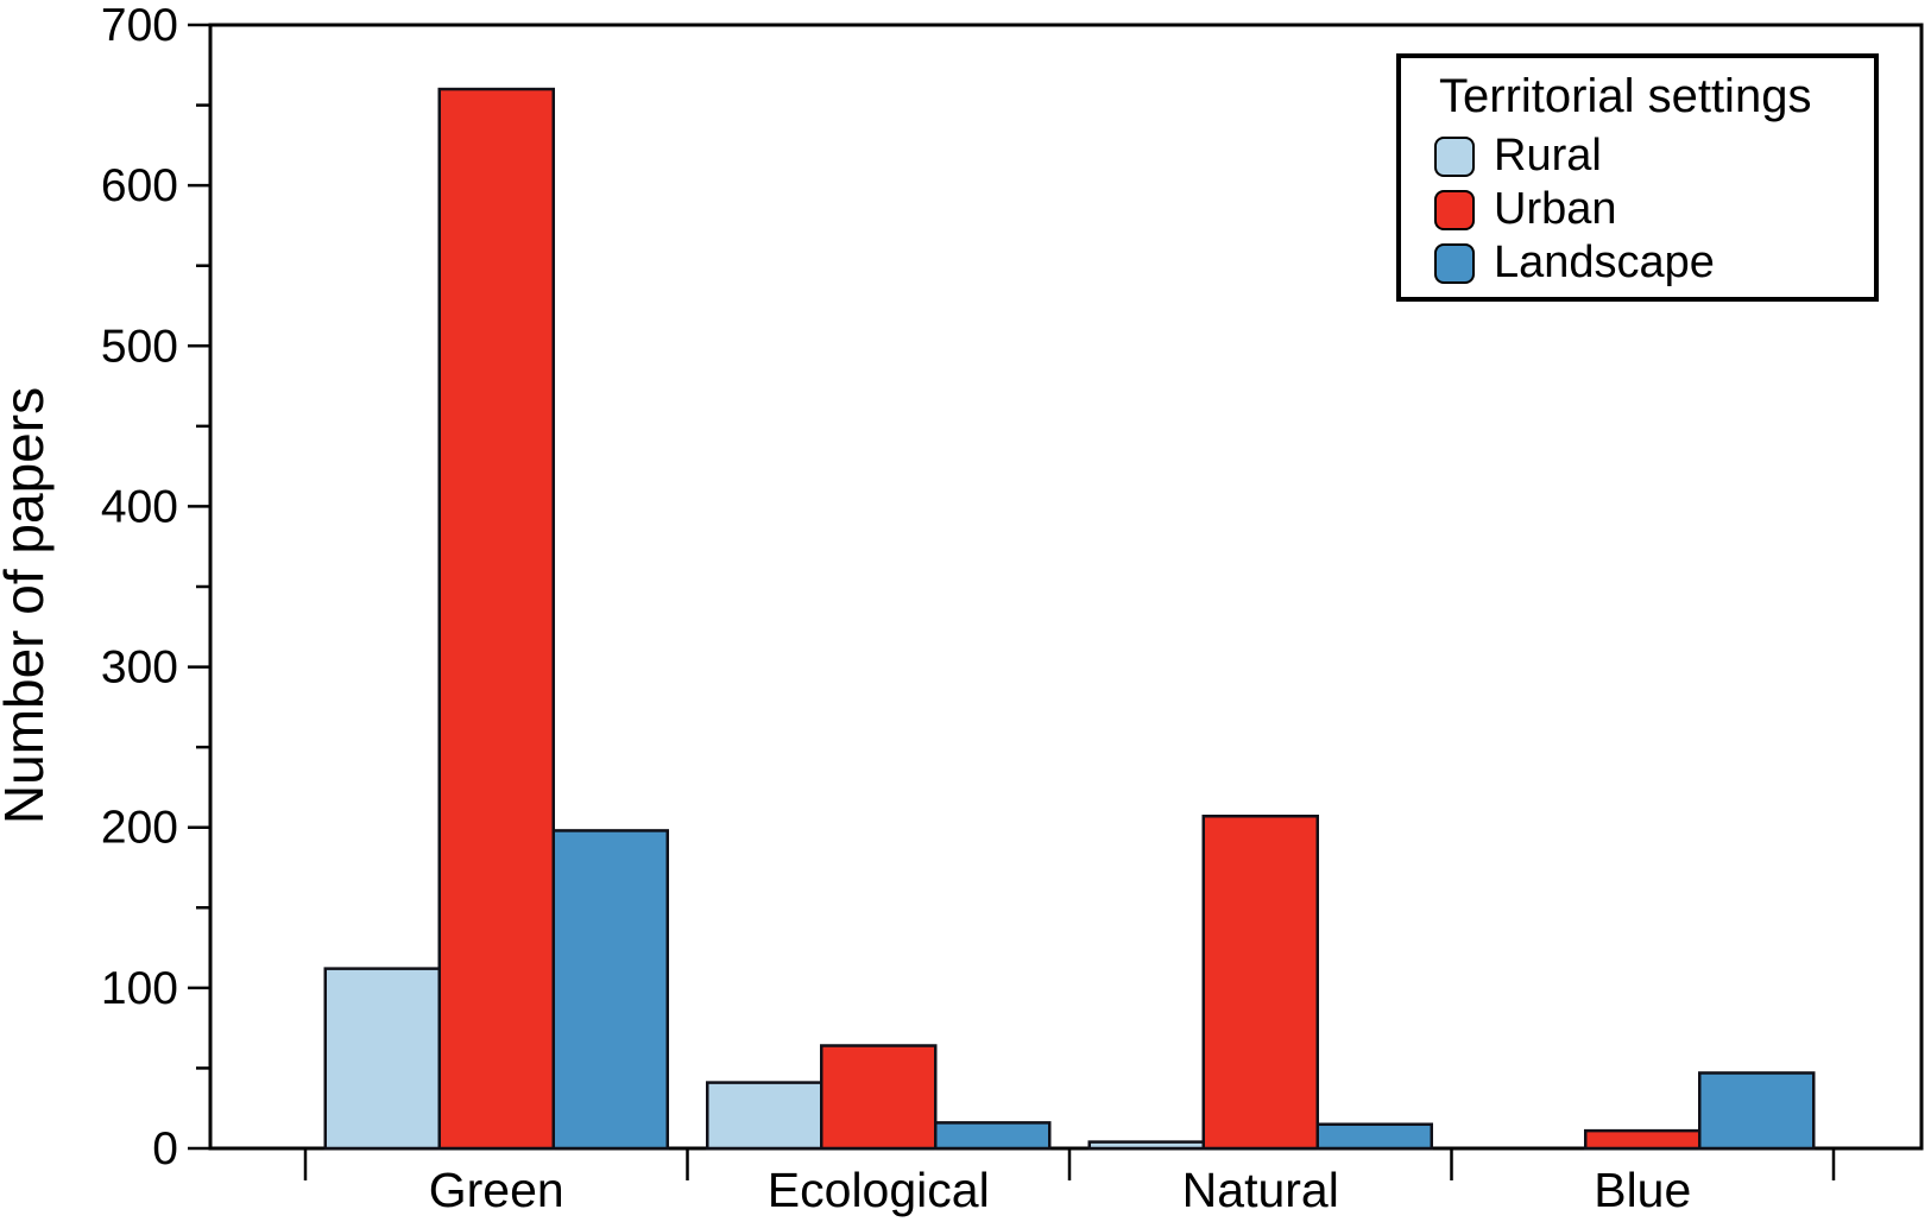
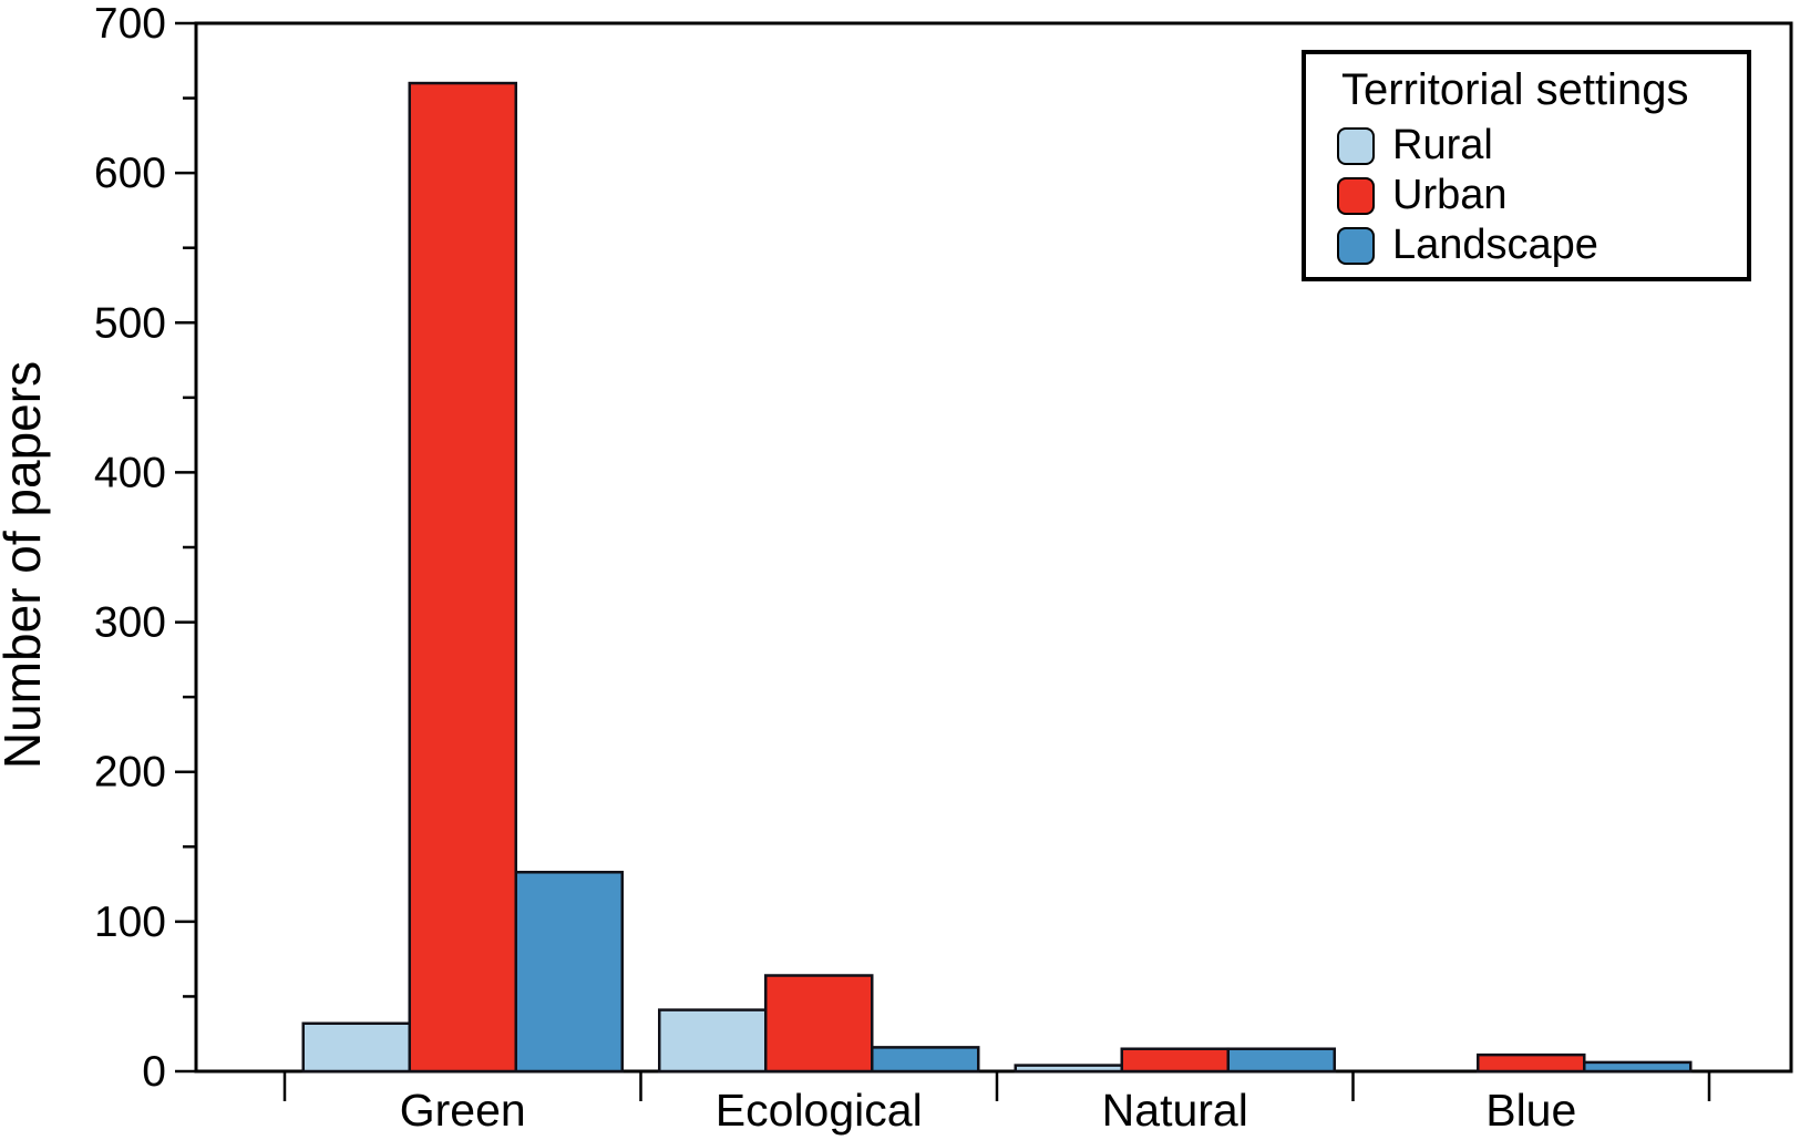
Rural/Green: 112 -> 32
Landscape/Green: 198 -> 133
Urban/Natural: 207 -> 15
Landscape/Blue: 47 -> 6
